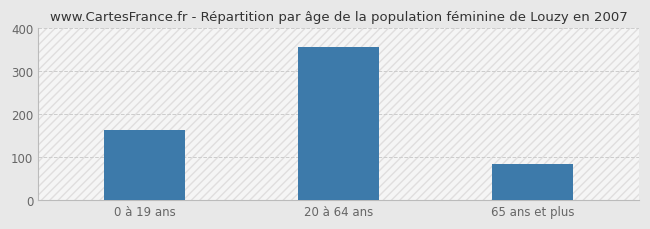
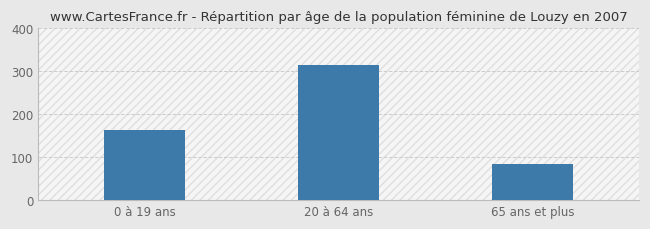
20 à 64 ans: 357 -> 315
